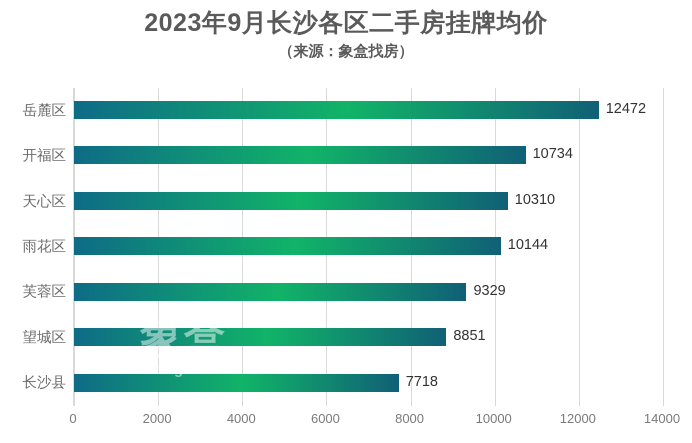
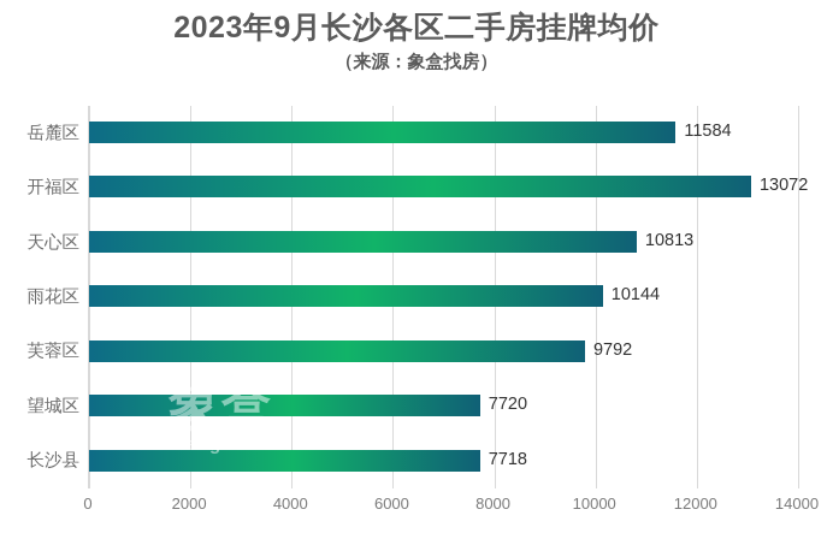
岳麓区: 12472 -> 11584
开福区: 10734 -> 13072
天心区: 10310 -> 10813
芙蓉区: 9329 -> 9792
望城区: 8851 -> 7720
